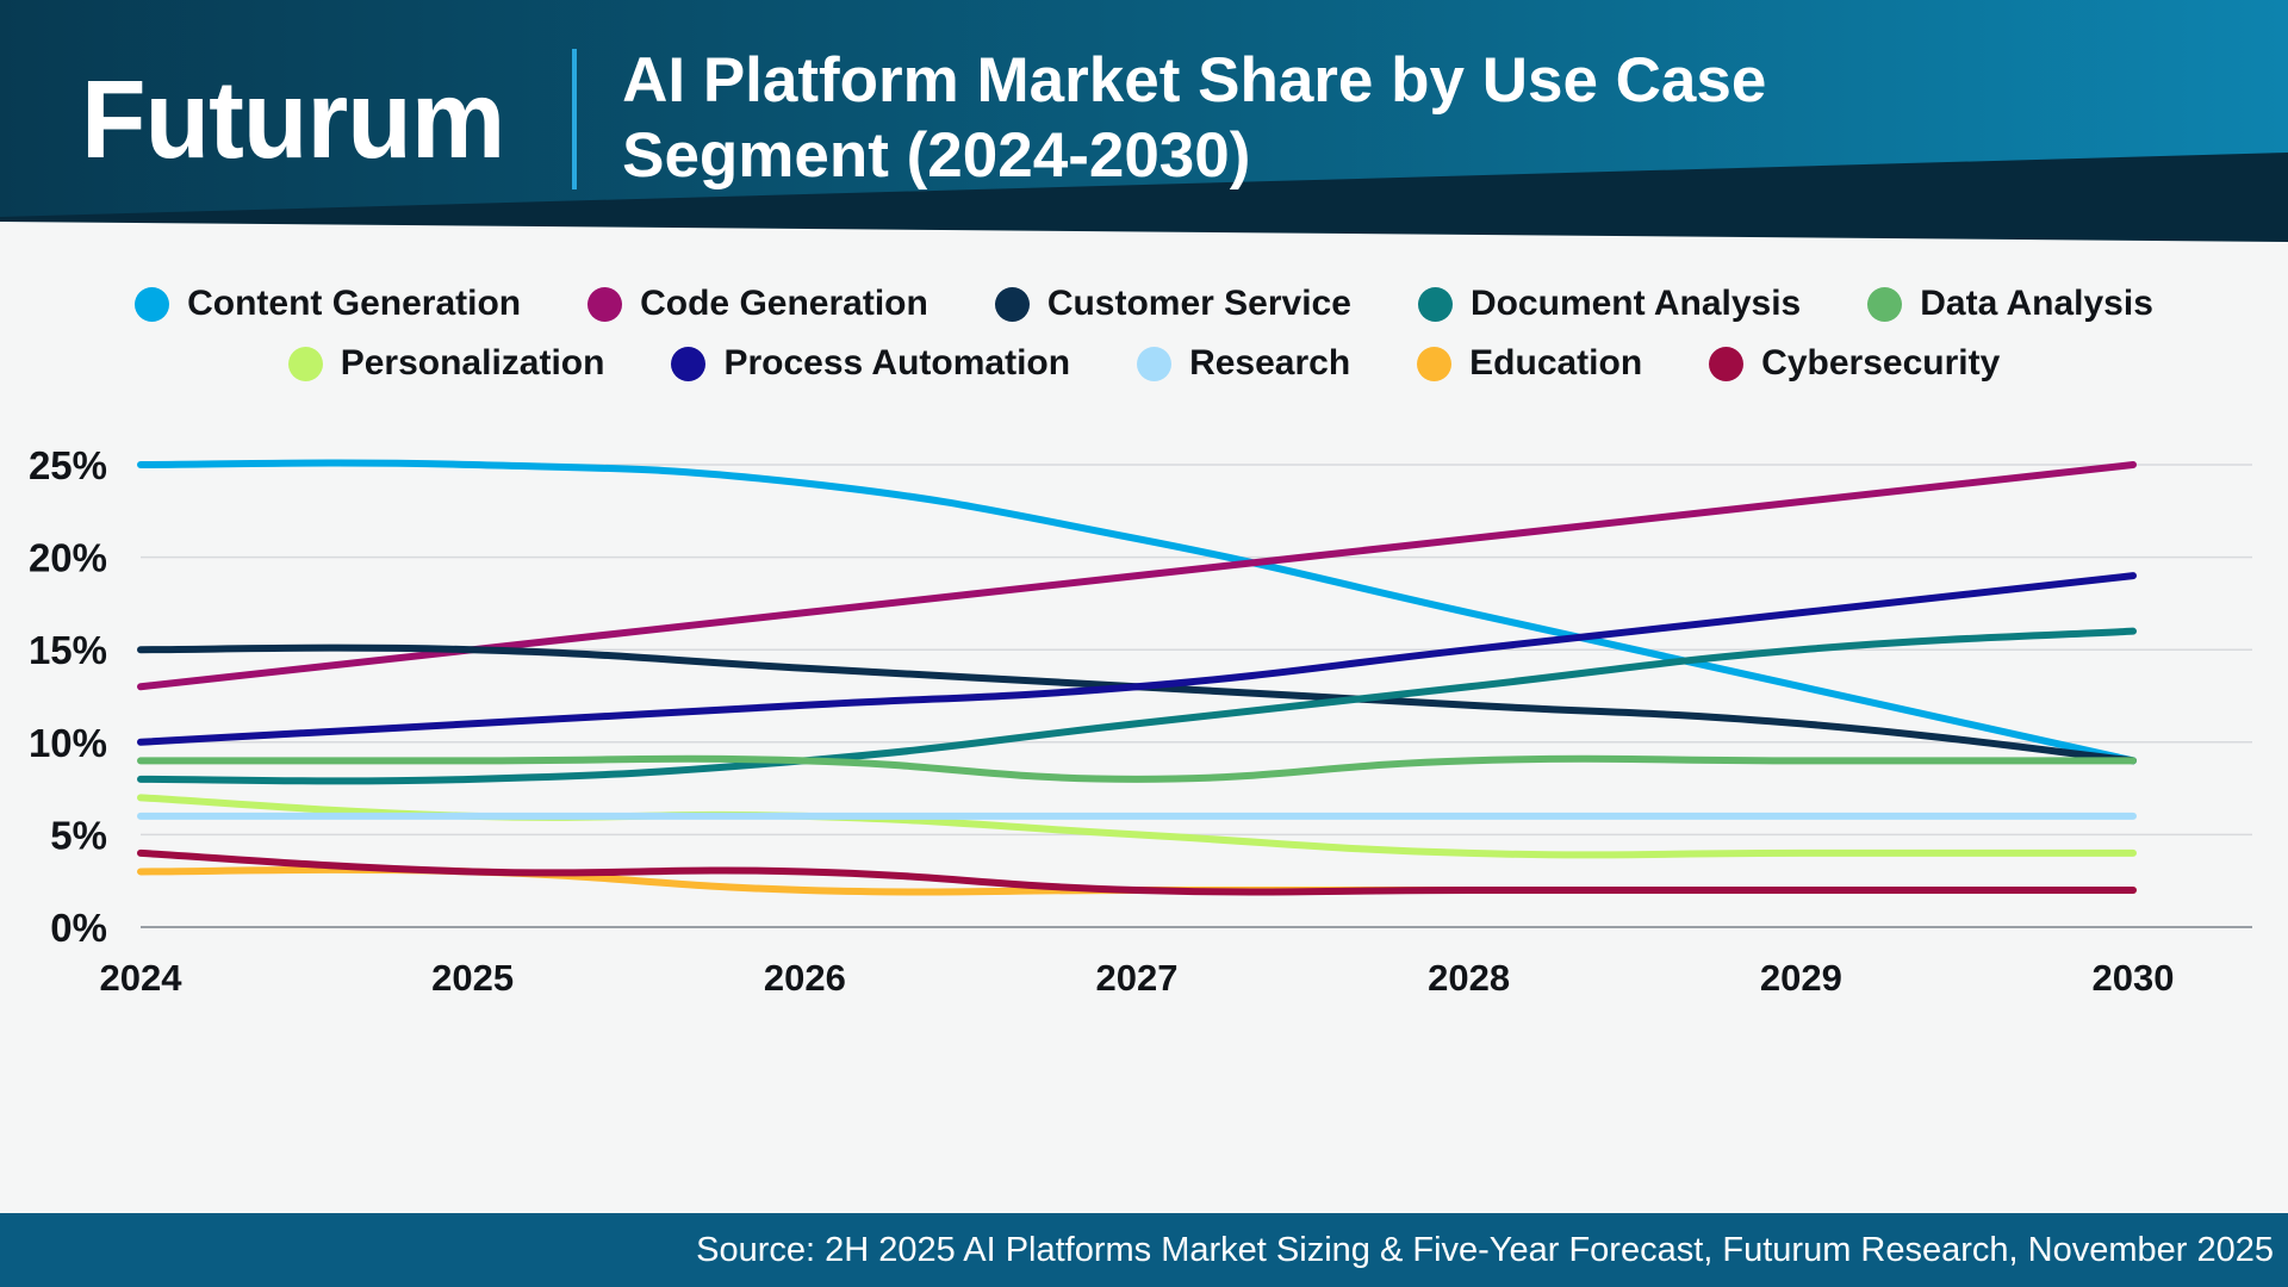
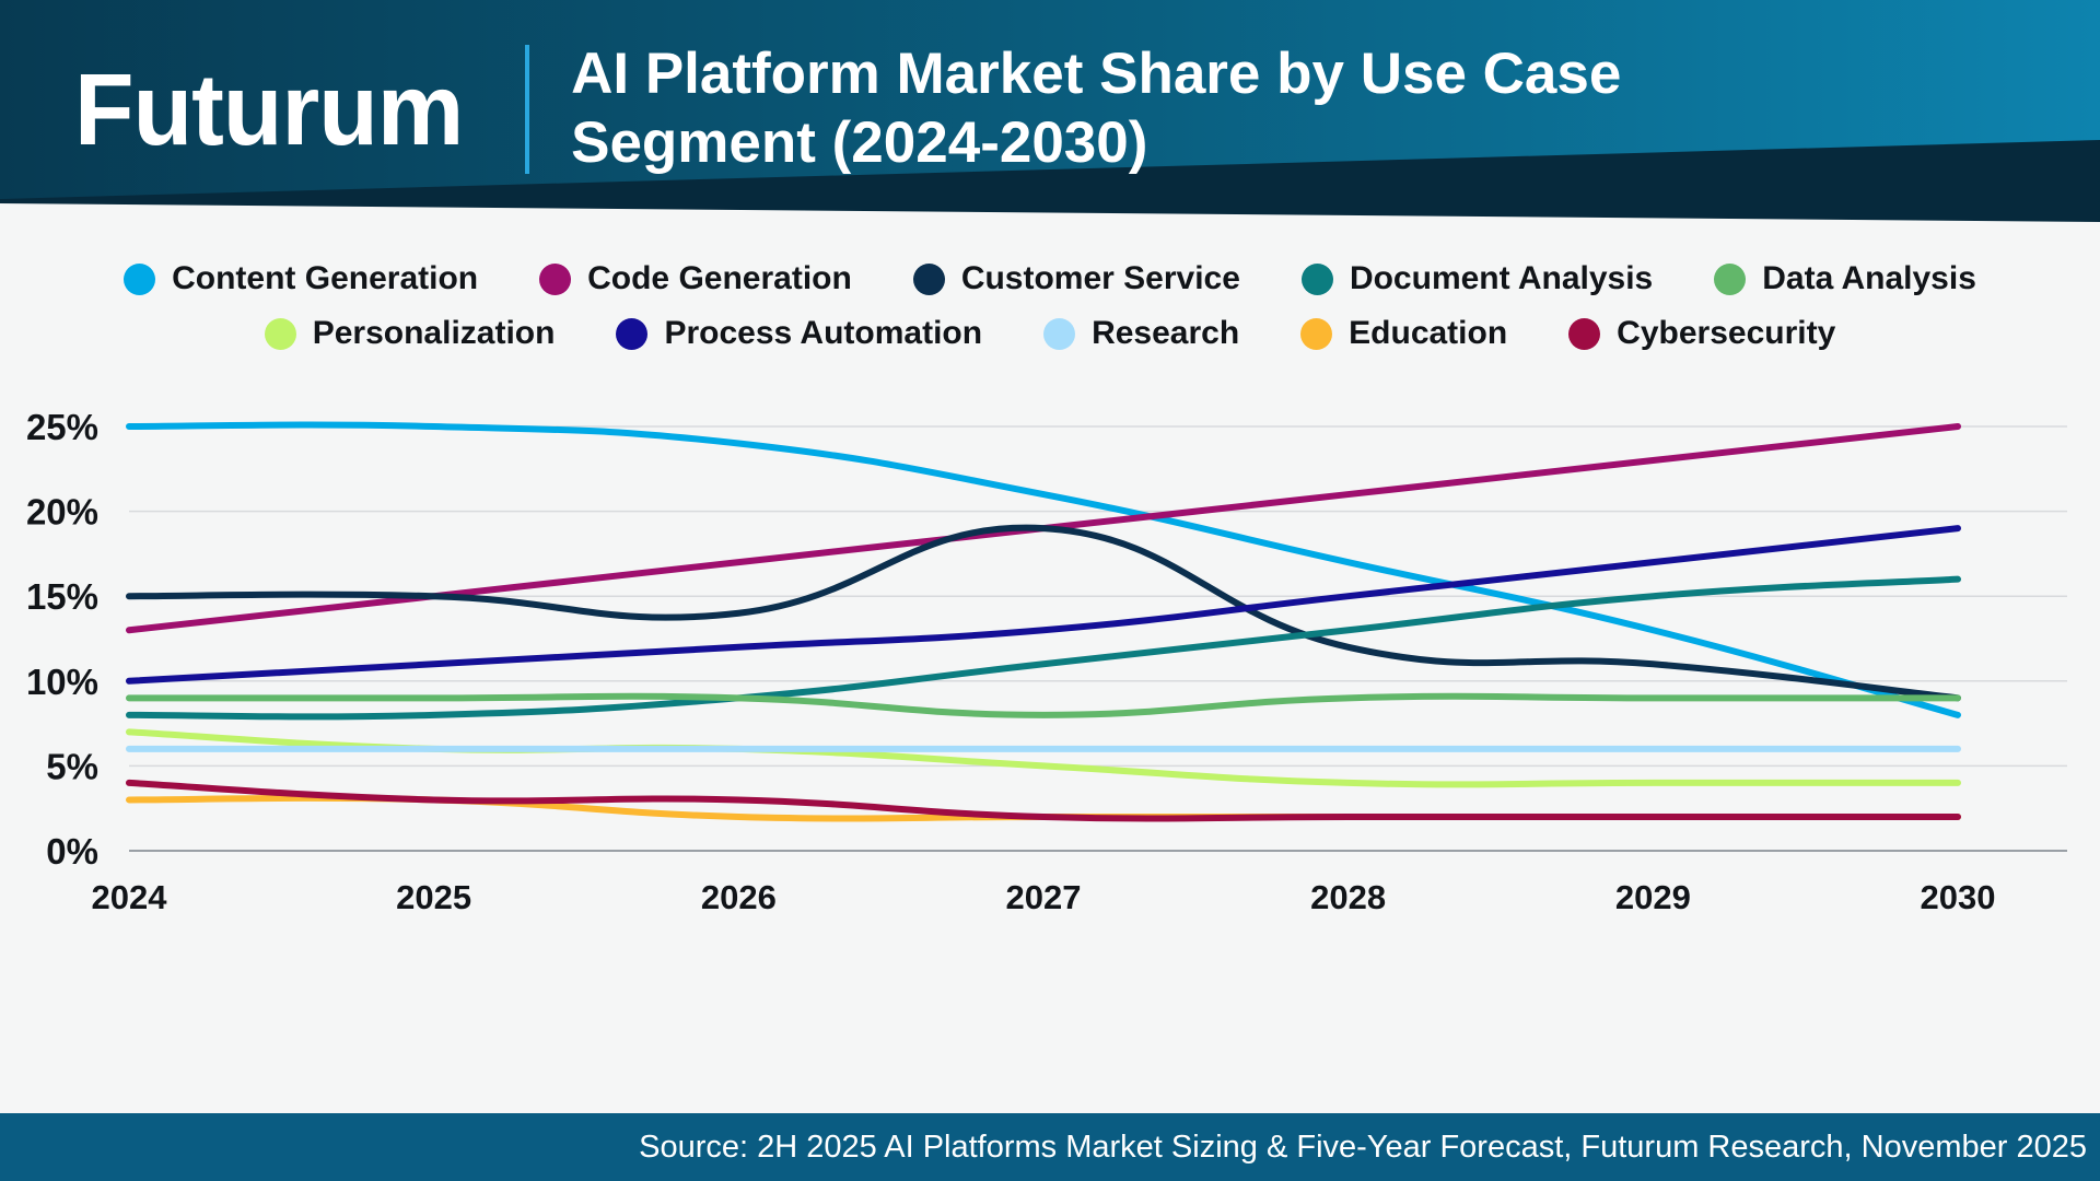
Customer Service/2027: 13% -> 19%
Content Generation/2030: 9% -> 8%
